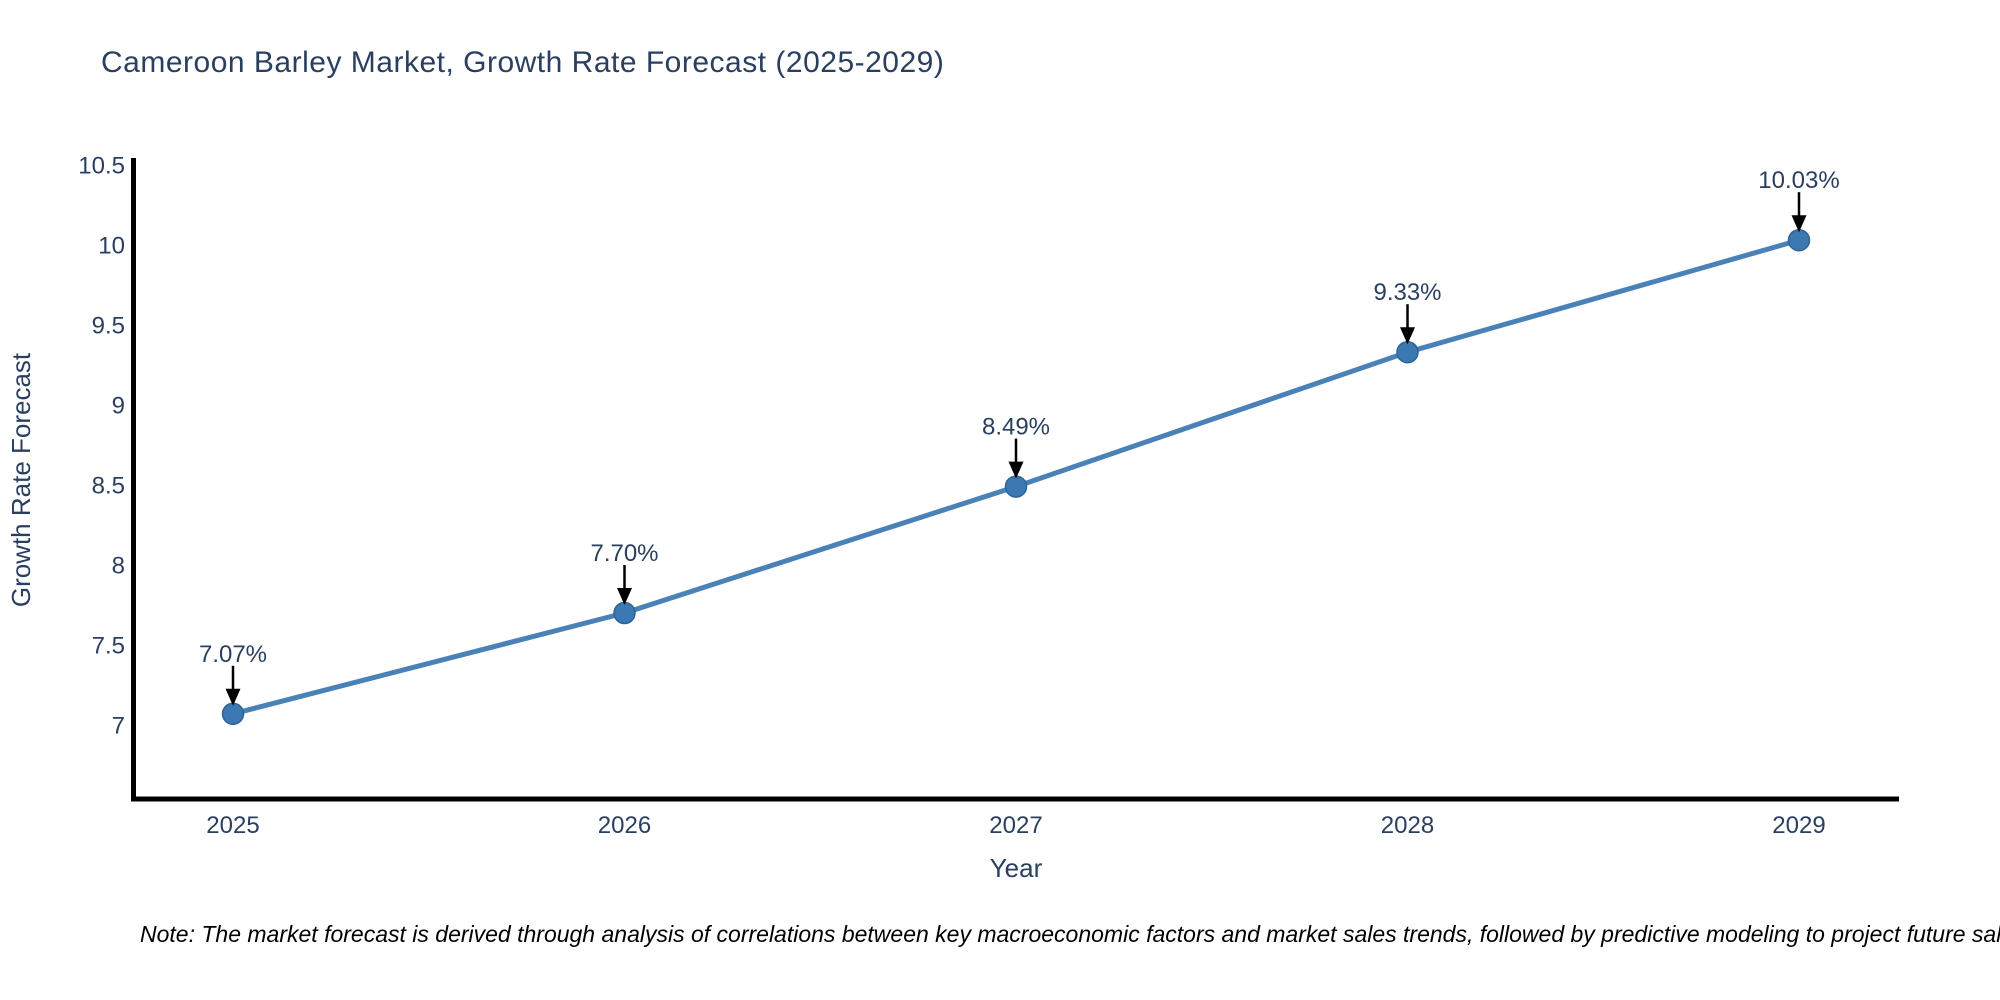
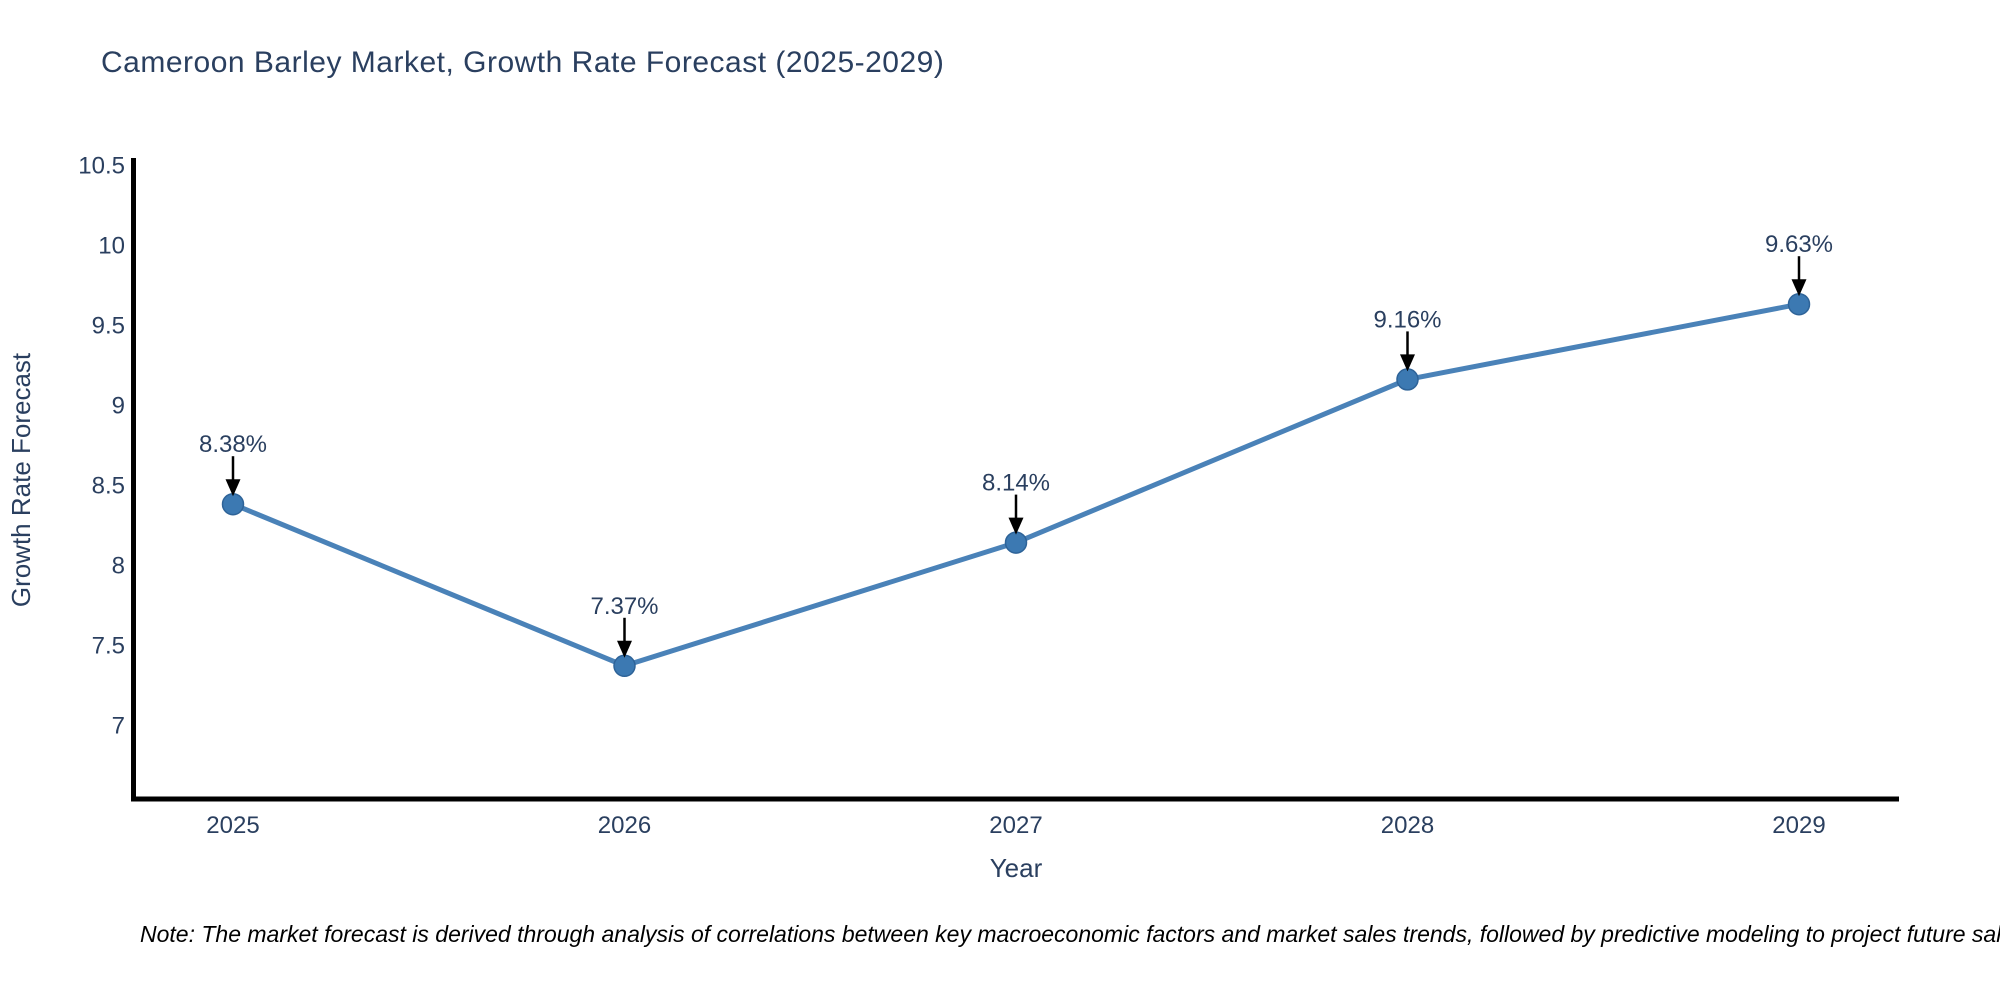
2025: 7.07% -> 8.38%
2026: 7.70% -> 7.37%
2027: 8.49% -> 8.14%
2028: 9.33% -> 9.16%
2029: 10.03% -> 9.63%
